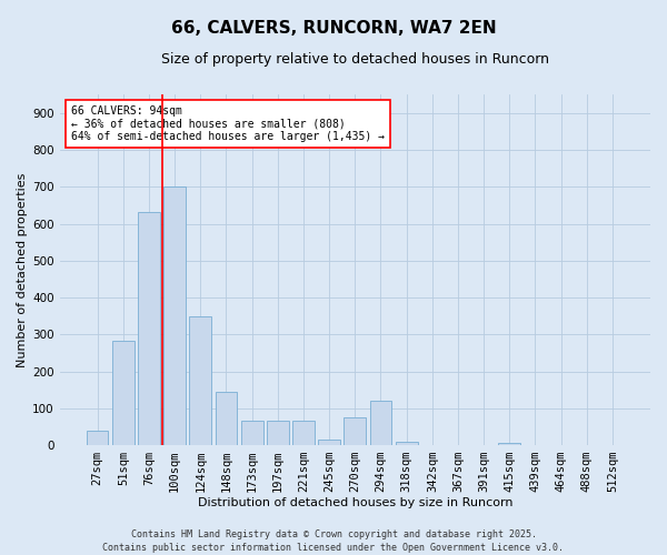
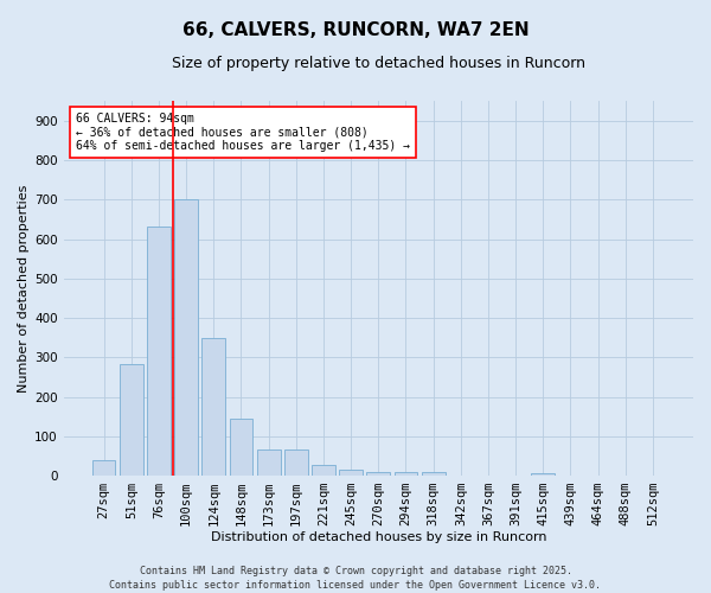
221sqm: 65 -> 28
270sqm: 75 -> 10
294sqm: 120 -> 10
